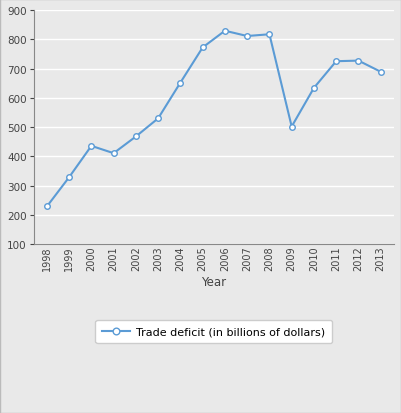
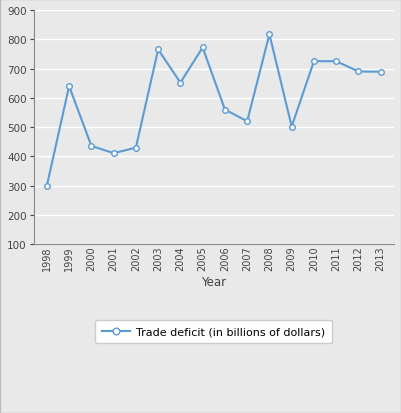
1998: 229 -> 300
1999: 329 -> 640
2002: 468 -> 430
2003: 530 -> 765
2006: 829 -> 560
2007: 811 -> 520
2010: 634 -> 725
2012: 727 -> 690
